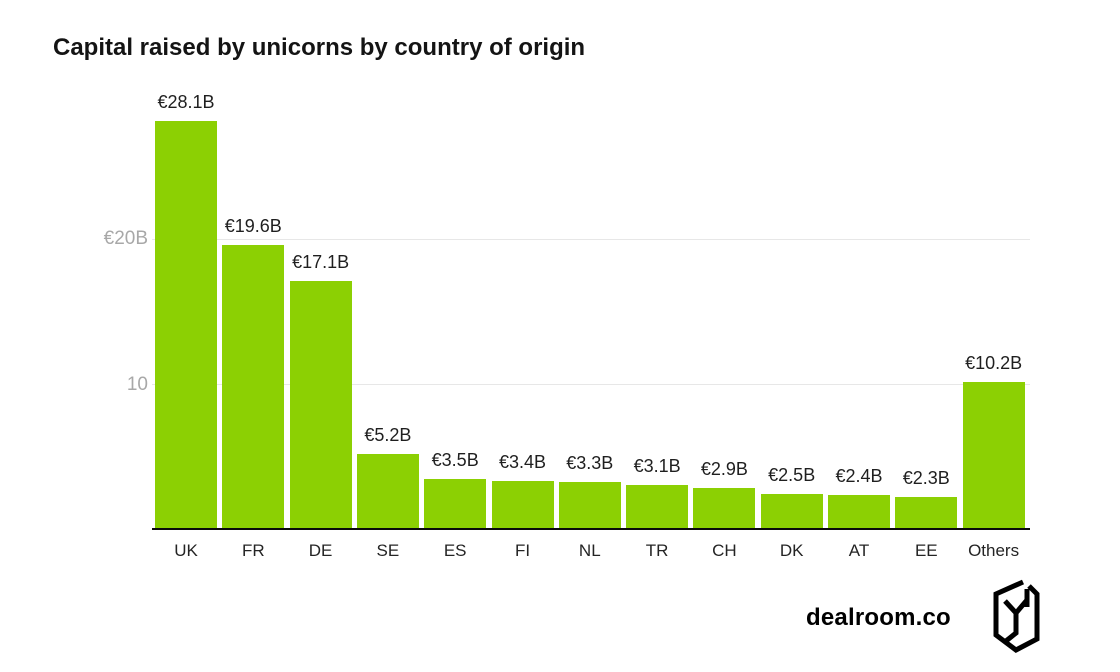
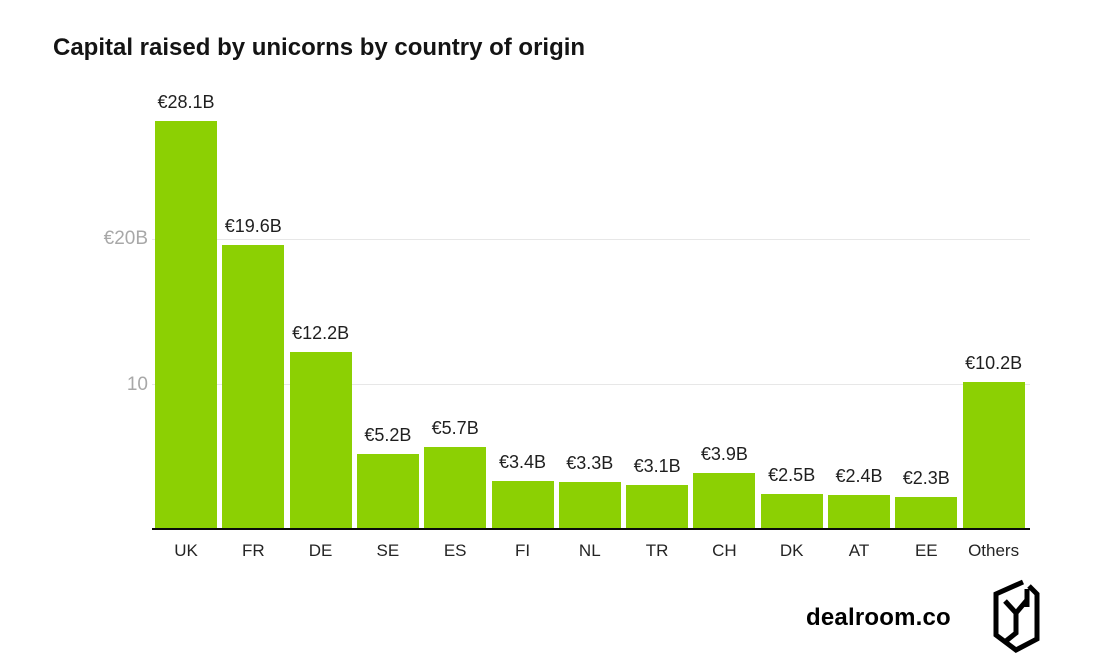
DE: €17.1B -> €12.2B
ES: €3.5B -> €5.7B
CH: €2.9B -> €3.9B
